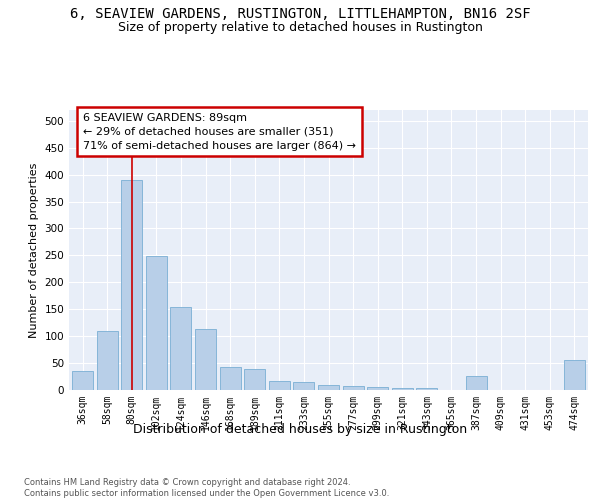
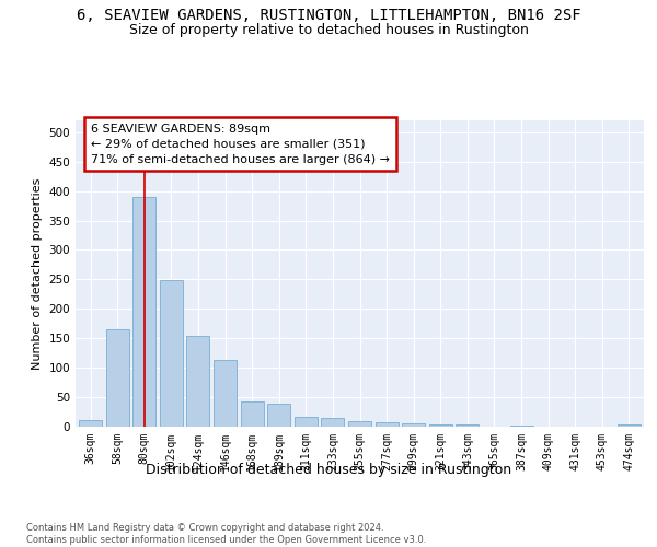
36sqm: 36 -> 11
58sqm: 110 -> 166
387sqm: 26 -> 2
474sqm: 56 -> 3
